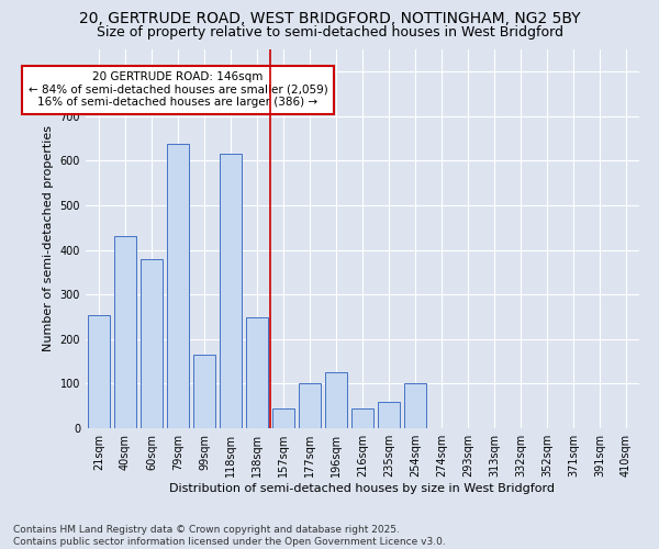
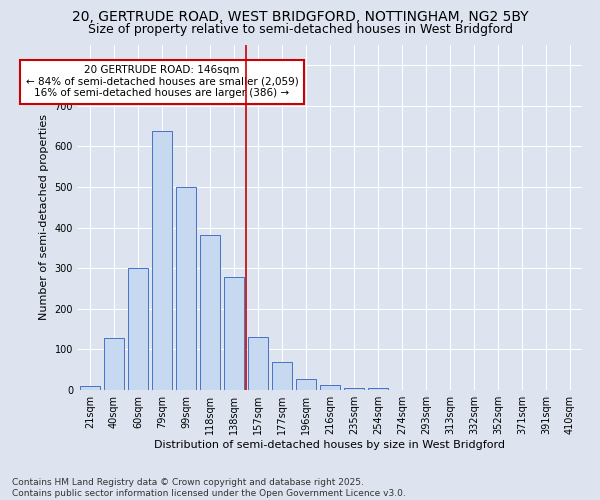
21sqm: 255 -> 10
40sqm: 430 -> 128
60sqm: 380 -> 300
99sqm: 165 -> 500
118sqm: 615 -> 383
138sqm: 250 -> 278
157sqm: 45 -> 130
177sqm: 100 -> 70
196sqm: 125 -> 28
216sqm: 45 -> 13
235sqm: 60 -> 6
254sqm: 100 -> 5
